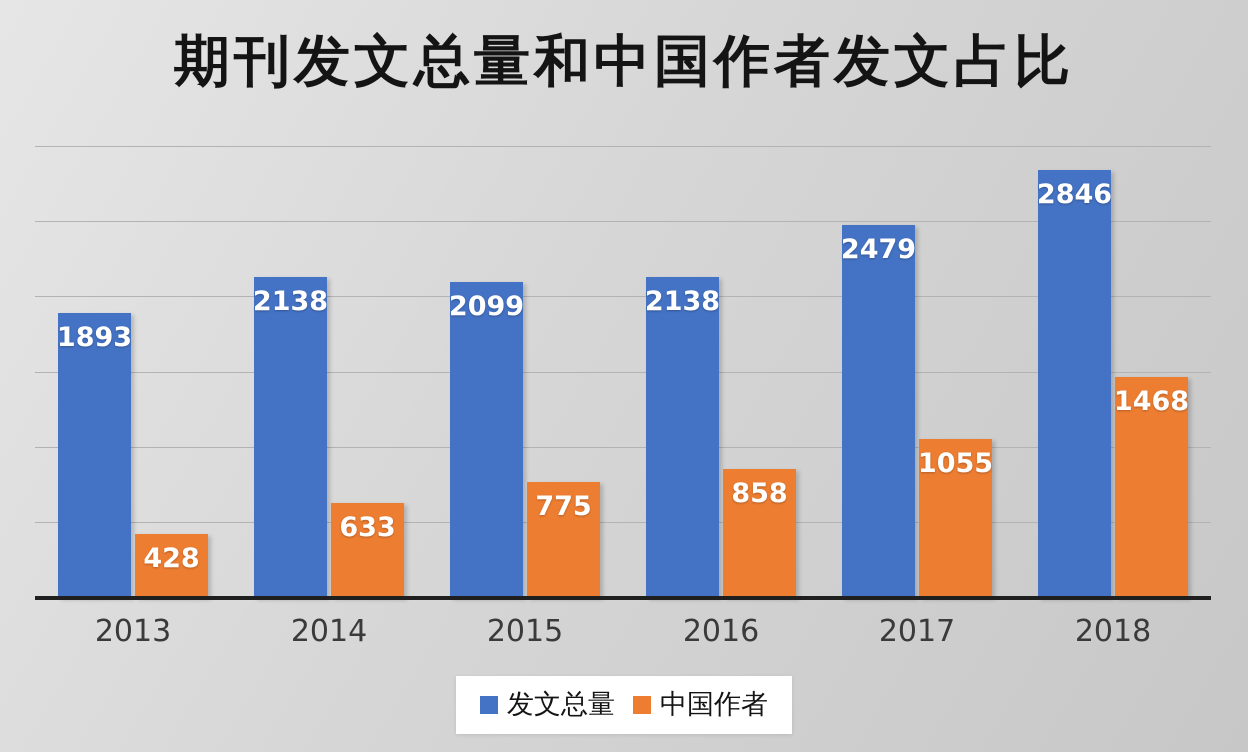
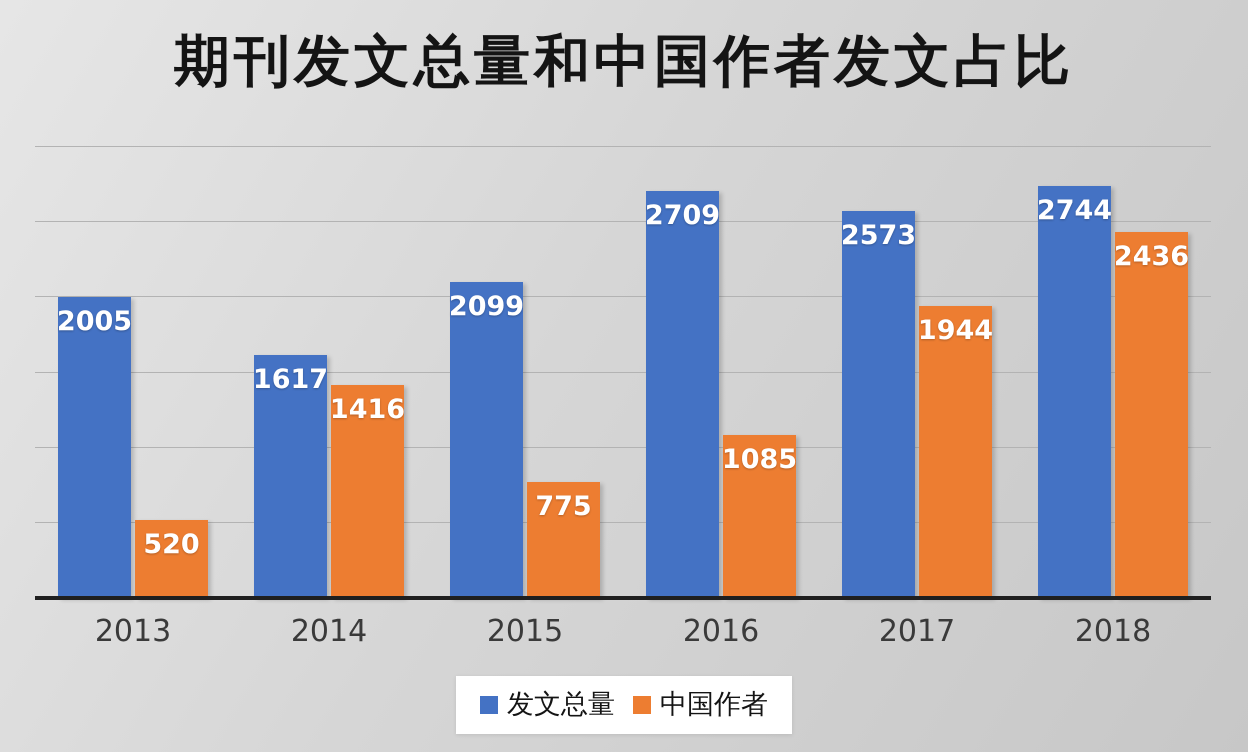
发文总量/2013: 1893 -> 2005
中国作者/2013: 428 -> 520
发文总量/2014: 2138 -> 1617
中国作者/2014: 633 -> 1416
发文总量/2016: 2138 -> 2709
中国作者/2016: 858 -> 1085
发文总量/2017: 2479 -> 2573
中国作者/2017: 1055 -> 1944
发文总量/2018: 2846 -> 2744
中国作者/2018: 1468 -> 2436
